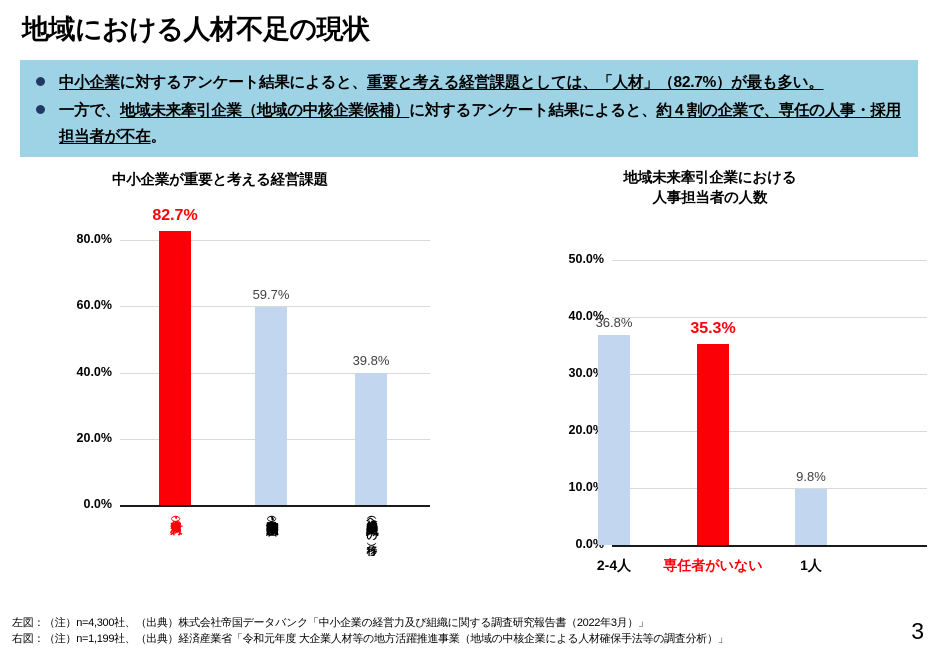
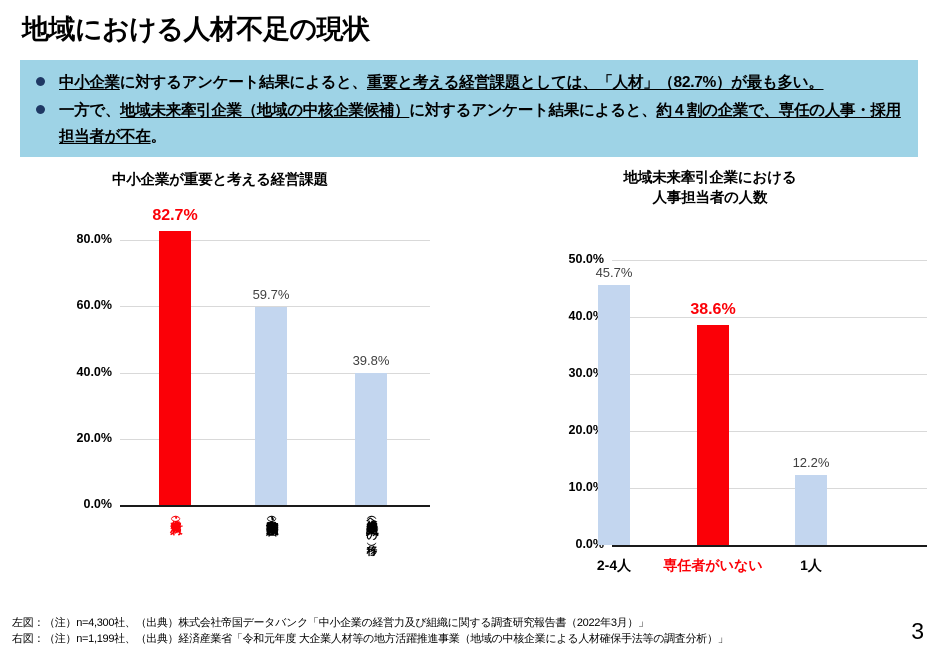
地域未来牽引企業における人事担当者の人数/2-4人: 36.8% -> 45.7%
地域未来牽引企業における人事担当者の人数/専任者がいない: 35.3% -> 38.6%
地域未来牽引企業における人事担当者の人数/1人: 9.8% -> 12.2%
